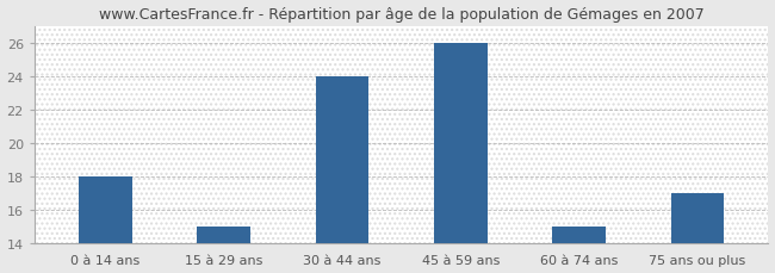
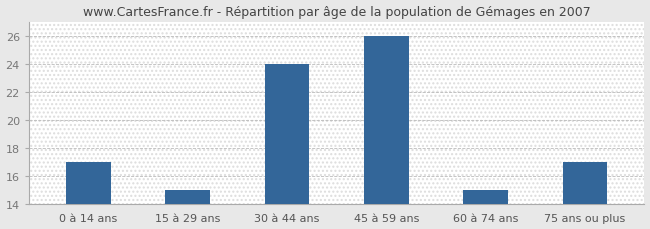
0 à 14 ans: 18 -> 17
